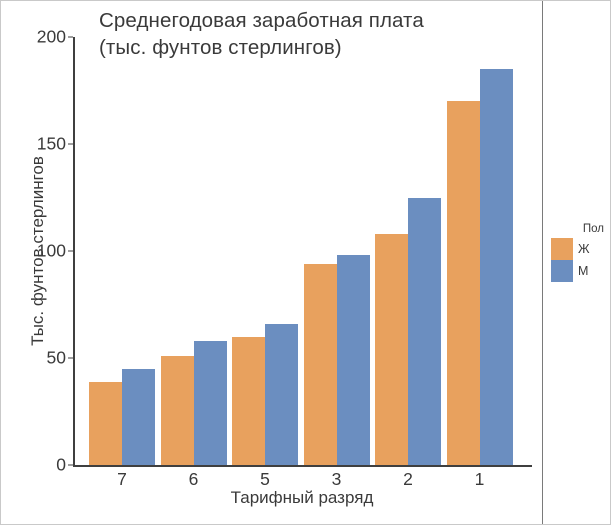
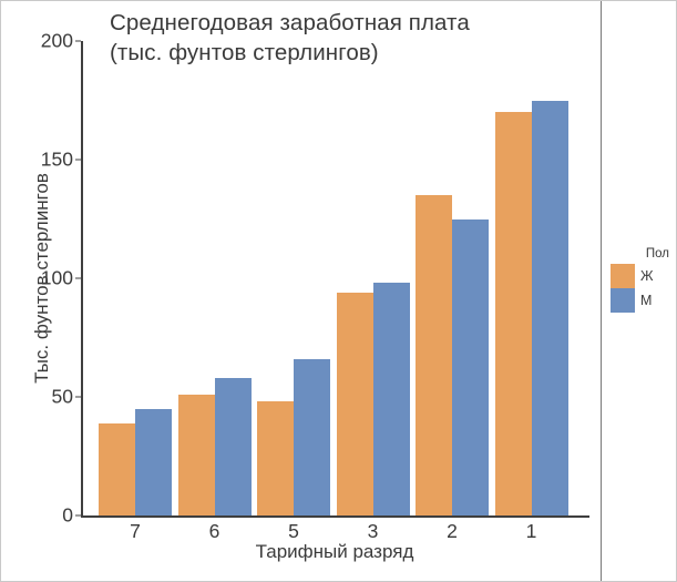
Ж/5: 60 -> 48
Ж/2: 108 -> 135
М/1: 185 -> 175
